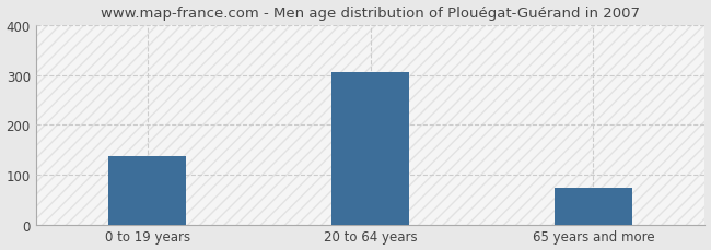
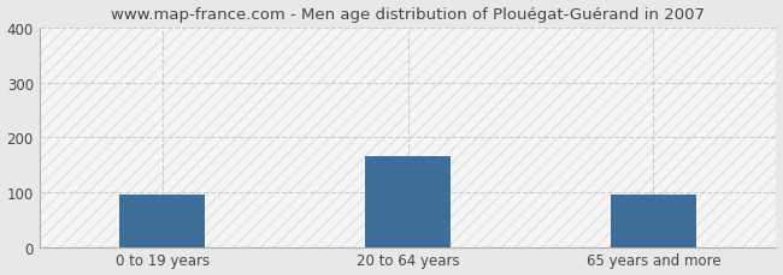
0 to 19 years: 138 -> 95
20 to 64 years: 305 -> 165
65 years and more: 73 -> 95
